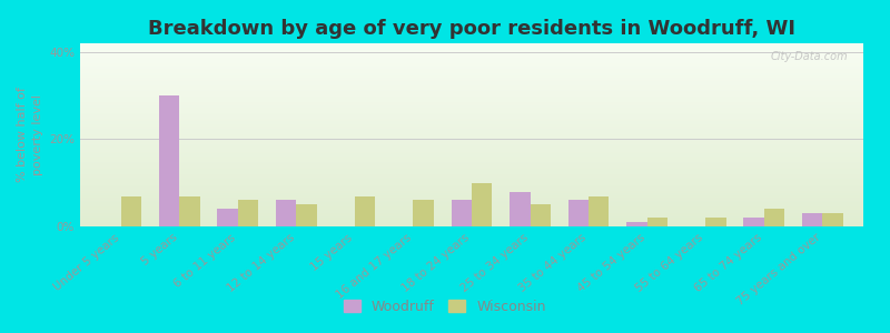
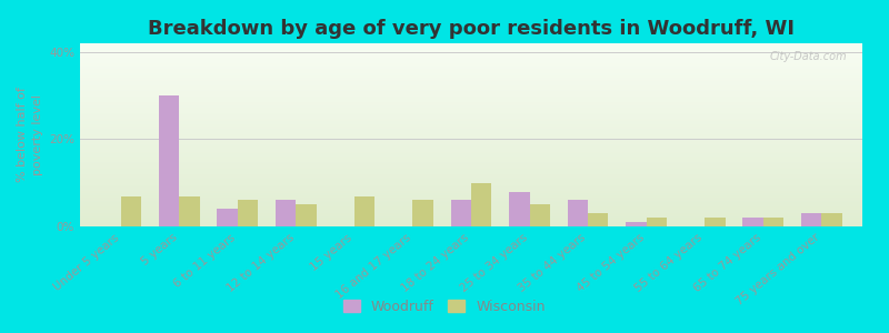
Wisconsin/35 to 44 years: 7% -> 3%
Wisconsin/65 to 74 years: 4% -> 2%
